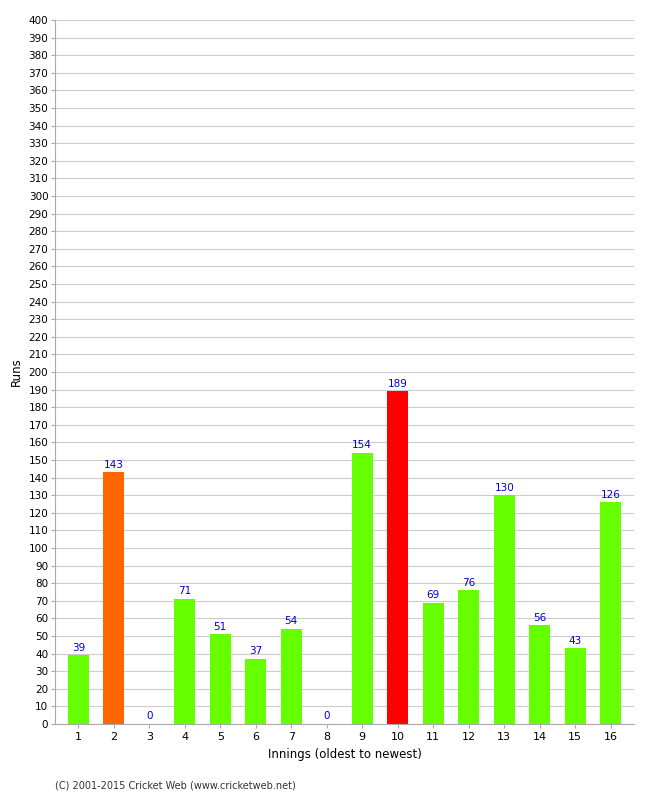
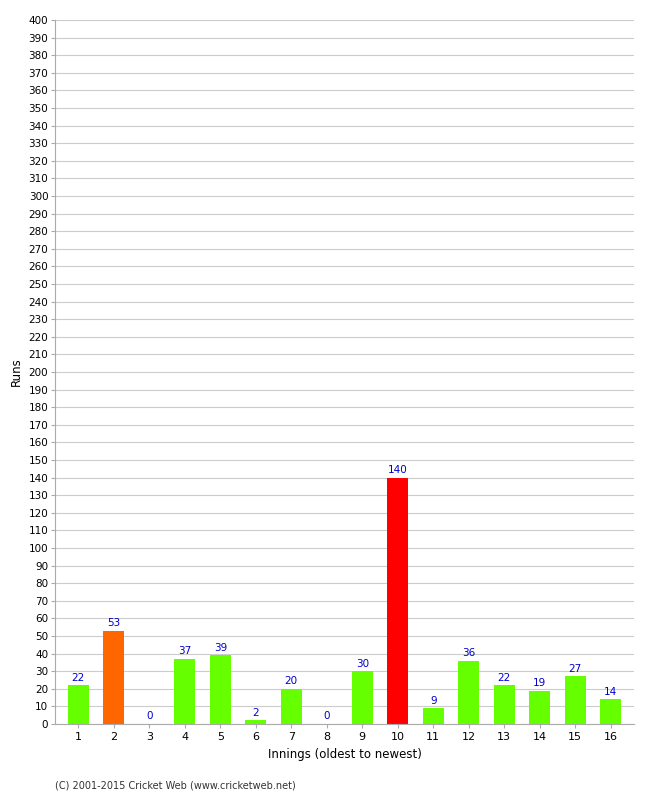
1: 39 -> 22
2: 143 -> 53
4: 71 -> 37
5: 51 -> 39
6: 37 -> 2
7: 54 -> 20
9: 154 -> 30
10: 189 -> 140
11: 69 -> 9
12: 76 -> 36
13: 130 -> 22
14: 56 -> 19
15: 43 -> 27
16: 126 -> 14
